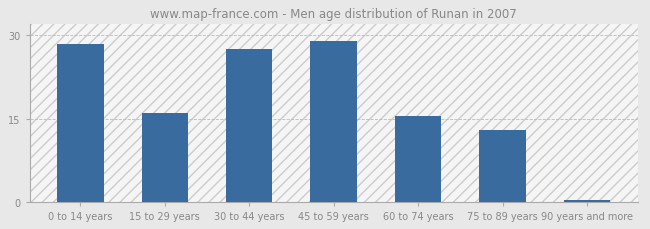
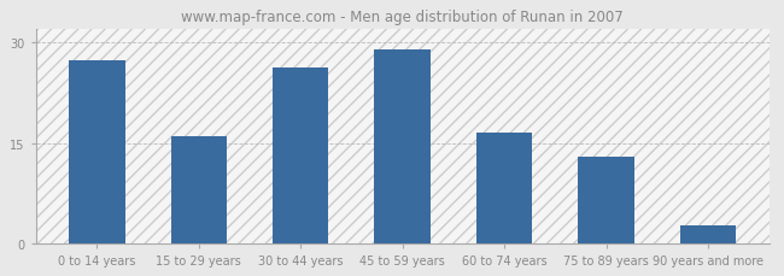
0 to 14 years: 28.5 -> 27.4
30 to 44 years: 27.5 -> 26.2
60 to 74 years: 15.5 -> 16.6
90 years and more: 0.3 -> 2.6
